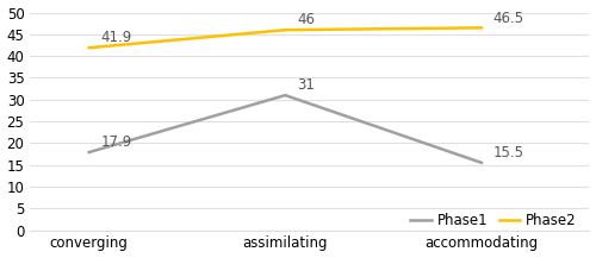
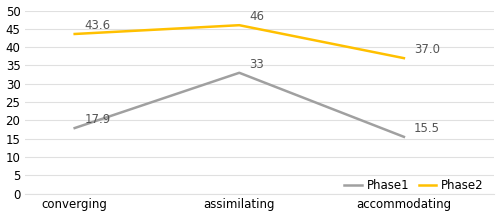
Phase2/converging: 41.9 -> 43.6
Phase1/assimilating: 31 -> 33
Phase2/accommodating: 46.5 -> 37.0
